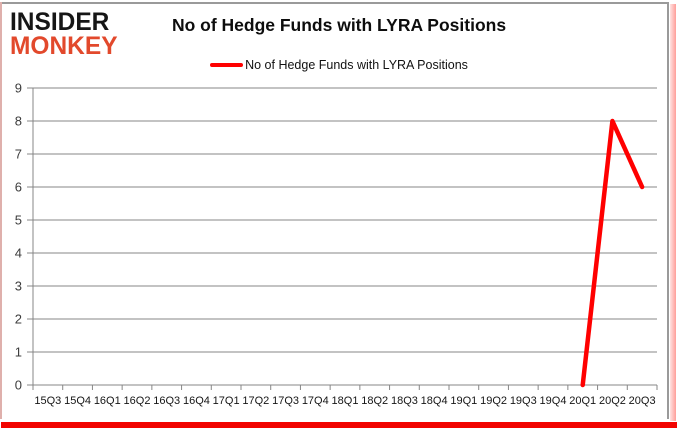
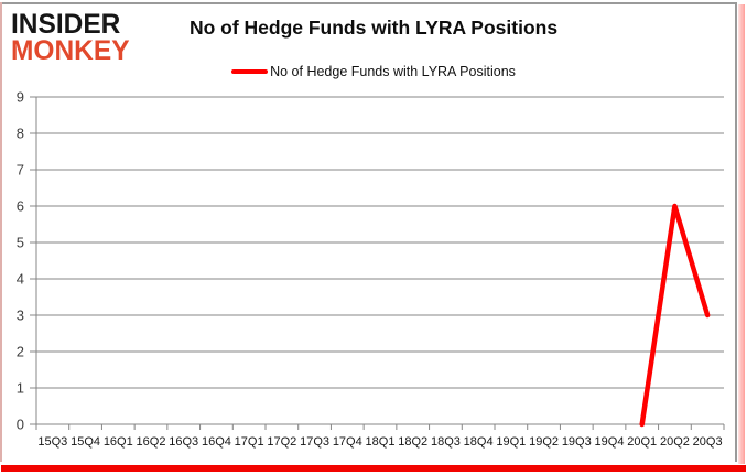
20Q2: 8 -> 6
20Q3: 6 -> 3
